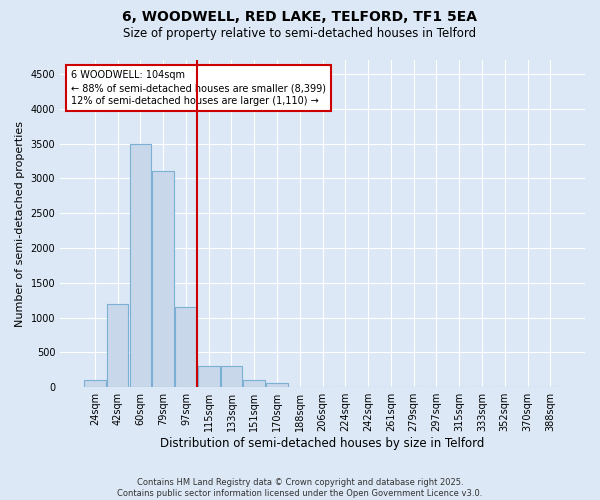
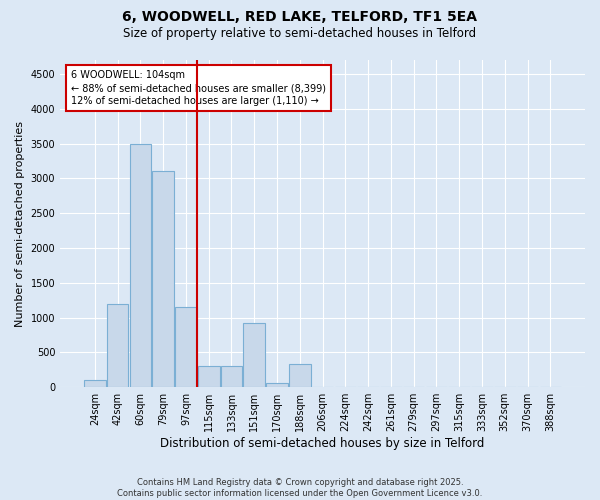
151sqm: 100 -> 920
188sqm: 0 -> 340
